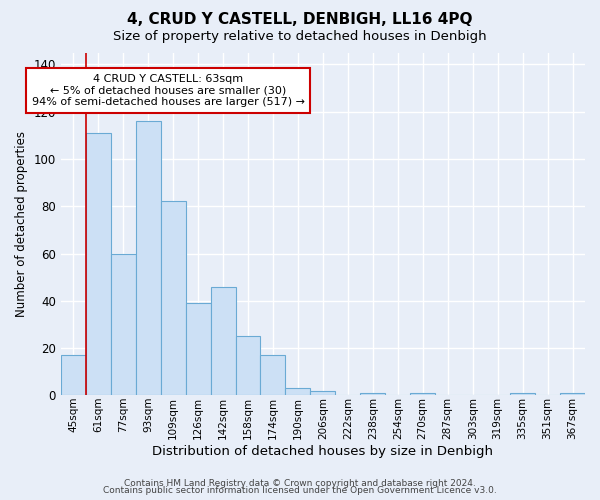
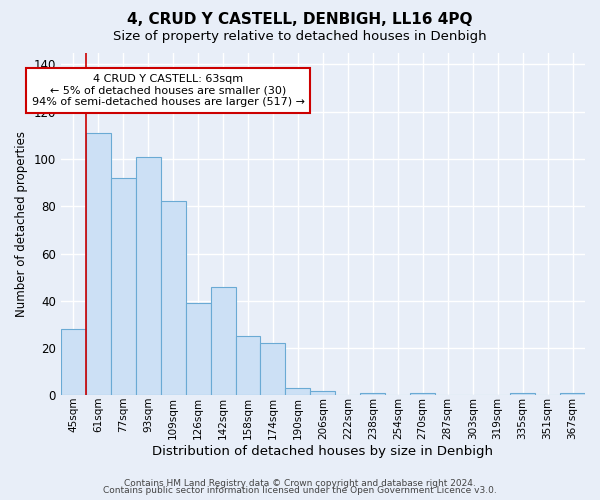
45sqm: 17 -> 28
77sqm: 60 -> 92
93sqm: 116 -> 101
174sqm: 17 -> 22
